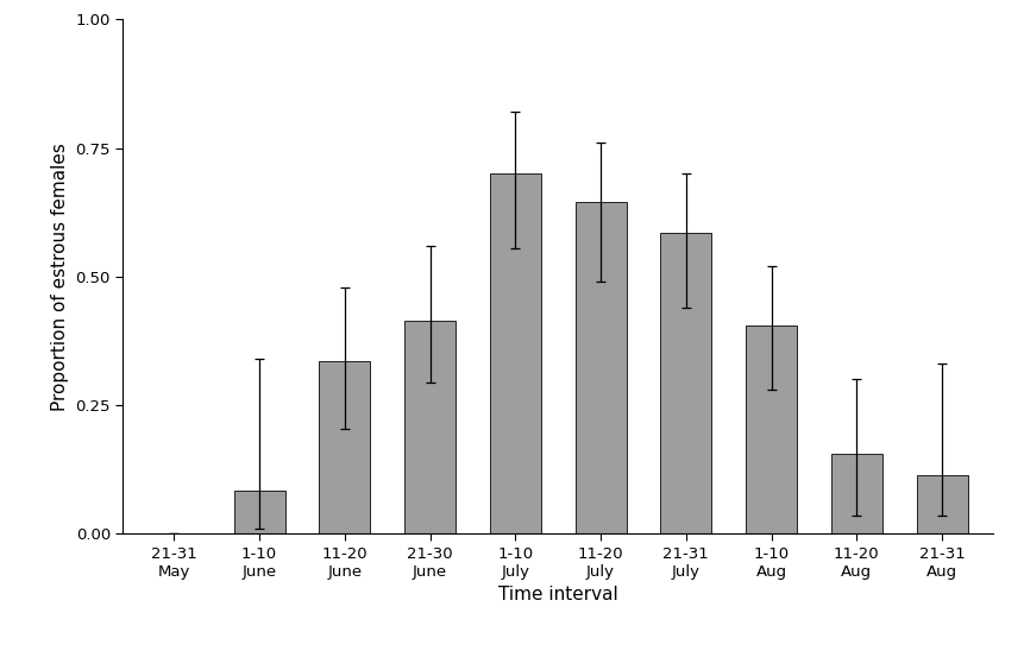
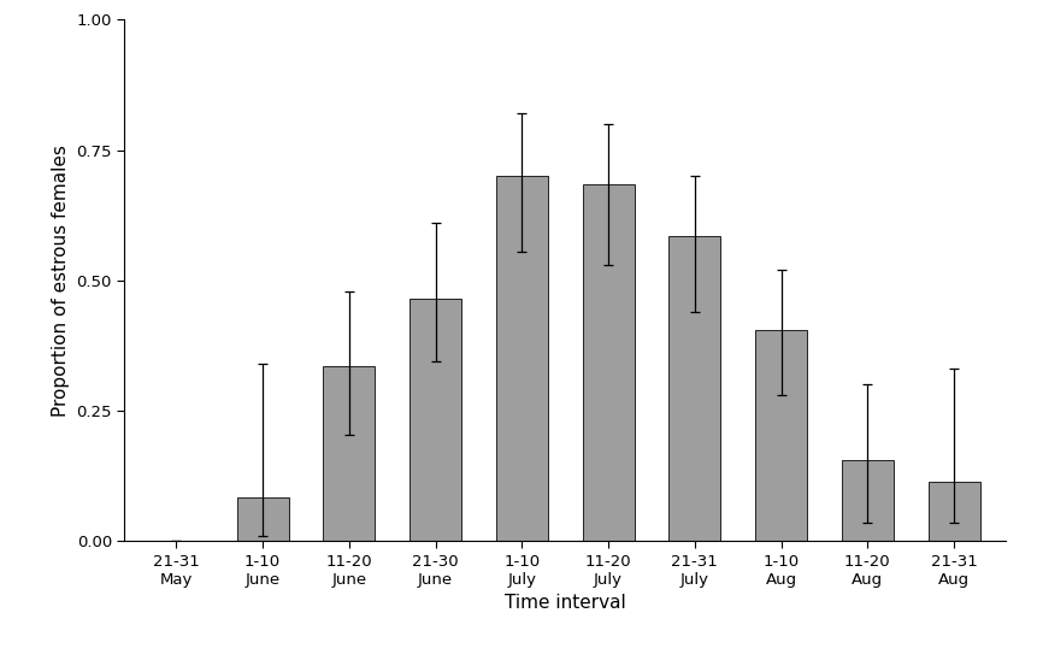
21-30 June: 0.415 -> 0.465
11-20 July: 0.645 -> 0.685
